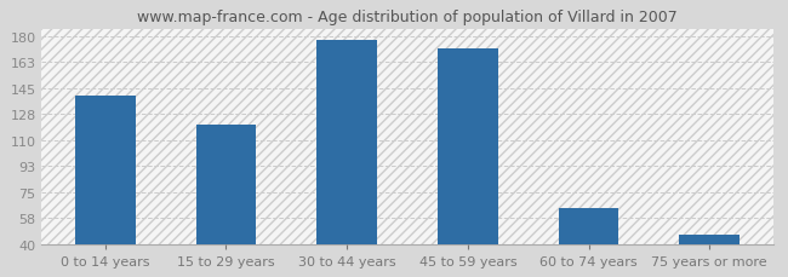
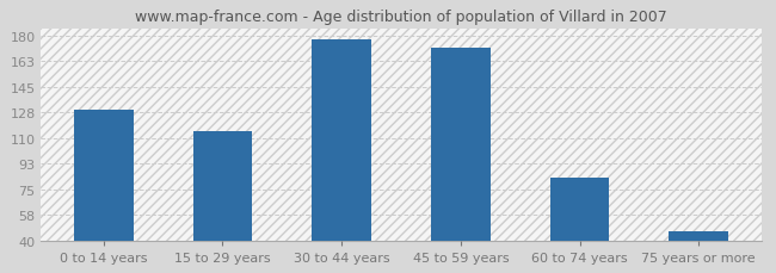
0 to 14 years: 140 -> 130
15 to 29 years: 121 -> 115
60 to 74 years: 64 -> 83
